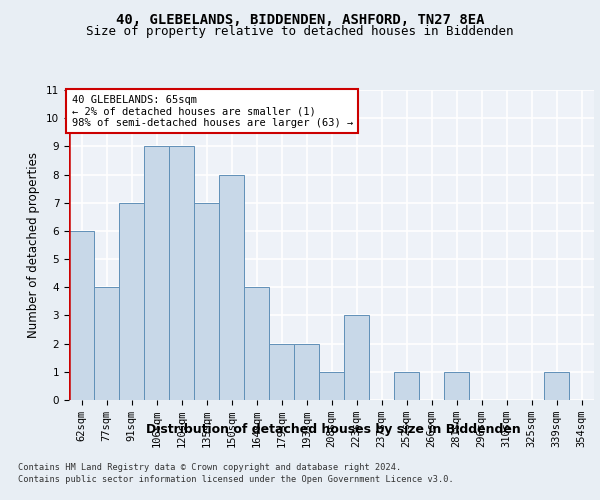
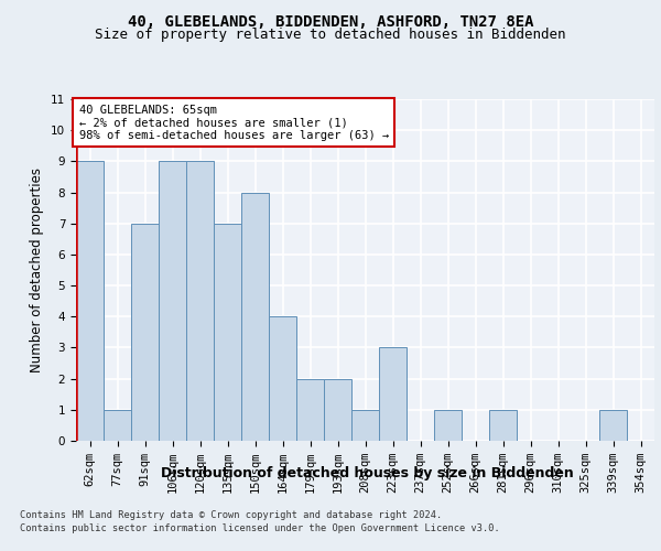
62sqm: 6 -> 9
77sqm: 4 -> 1
